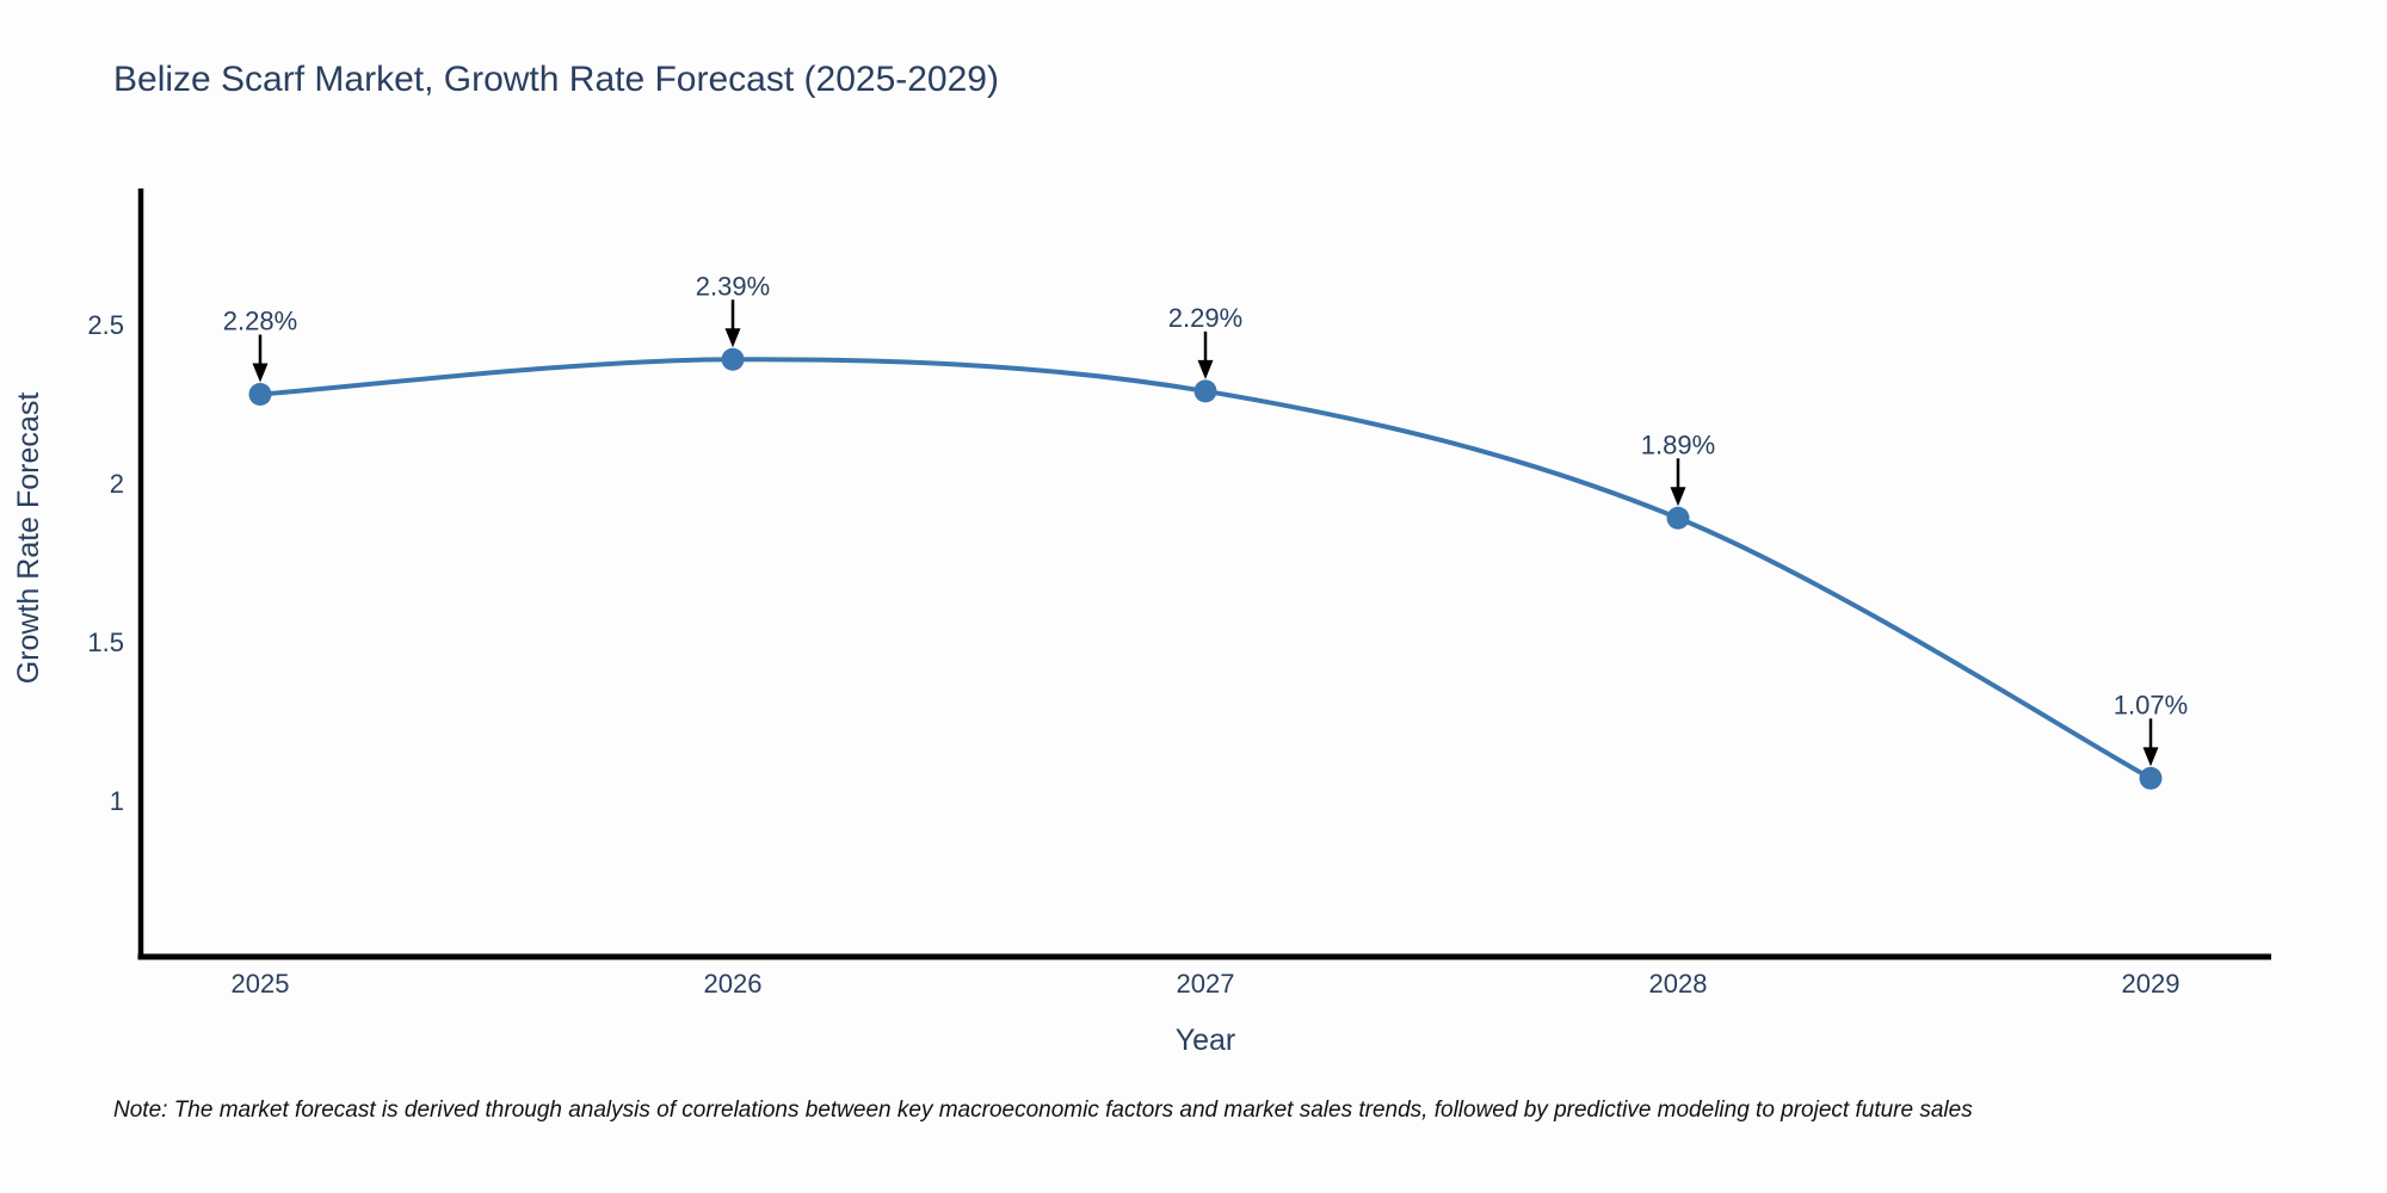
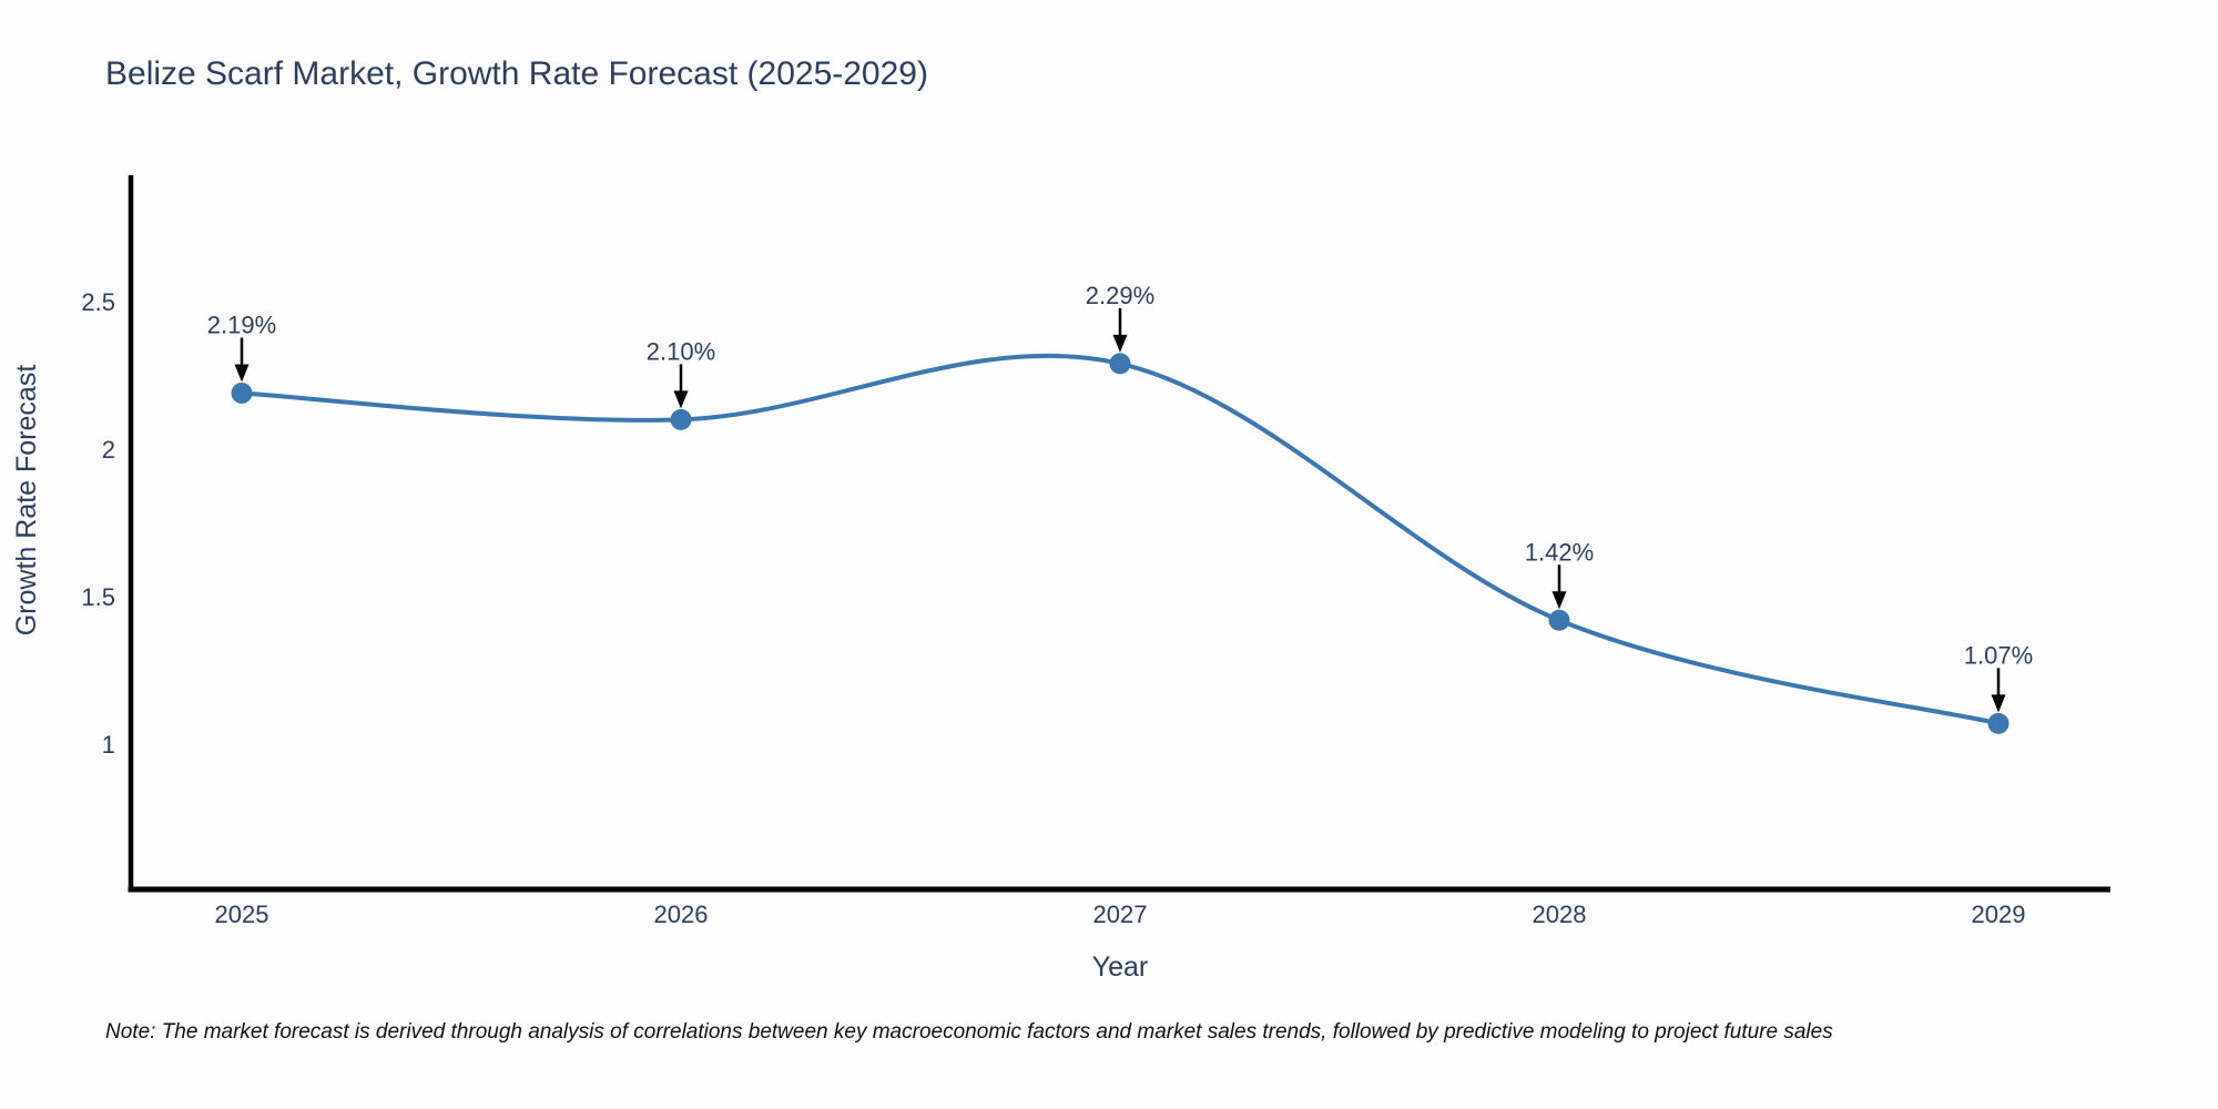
2025: 2.28% -> 2.19%
2026: 2.39% -> 2.10%
2028: 1.89% -> 1.42%
